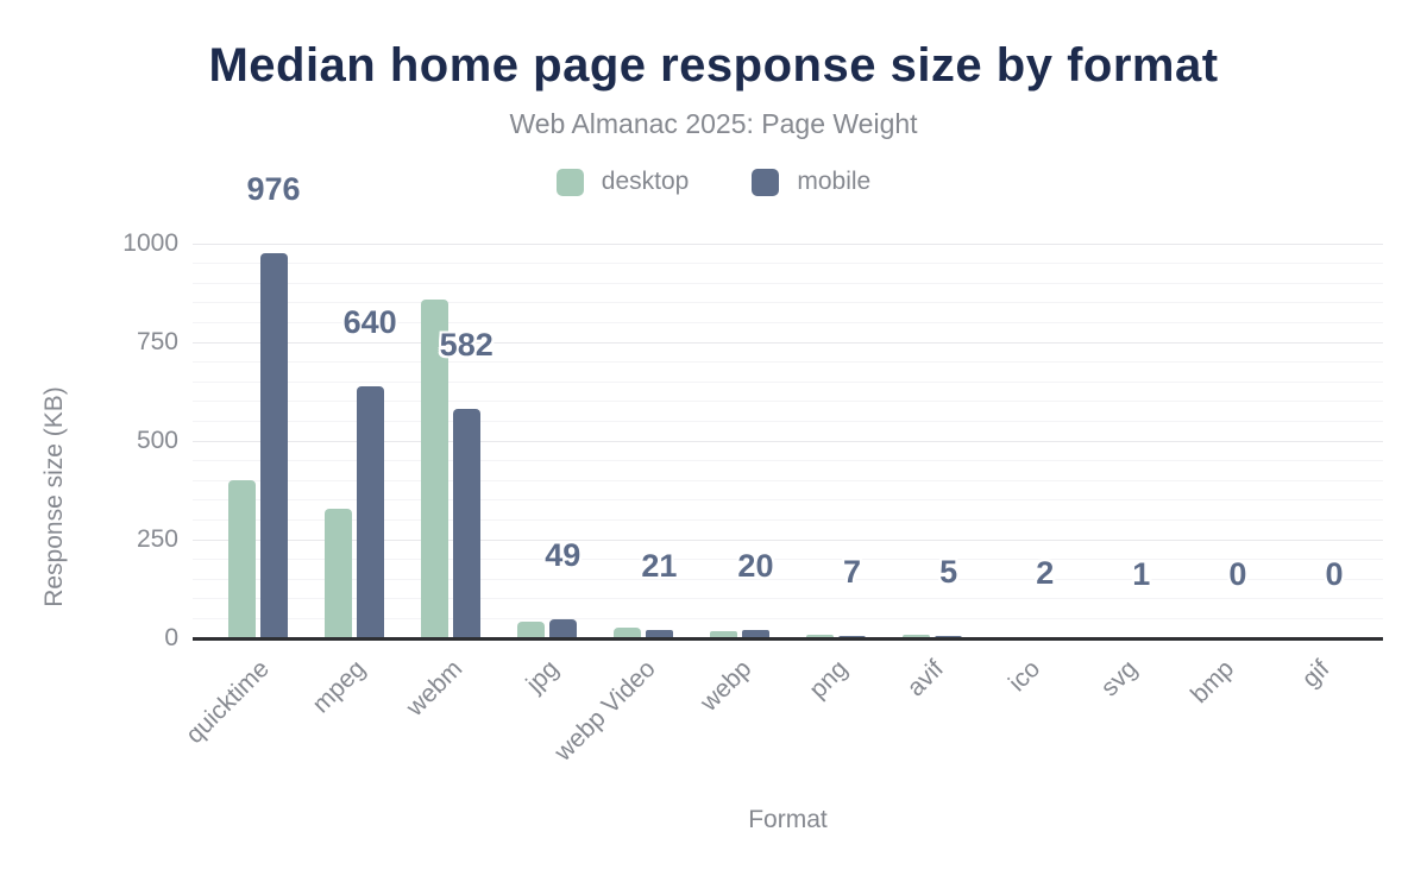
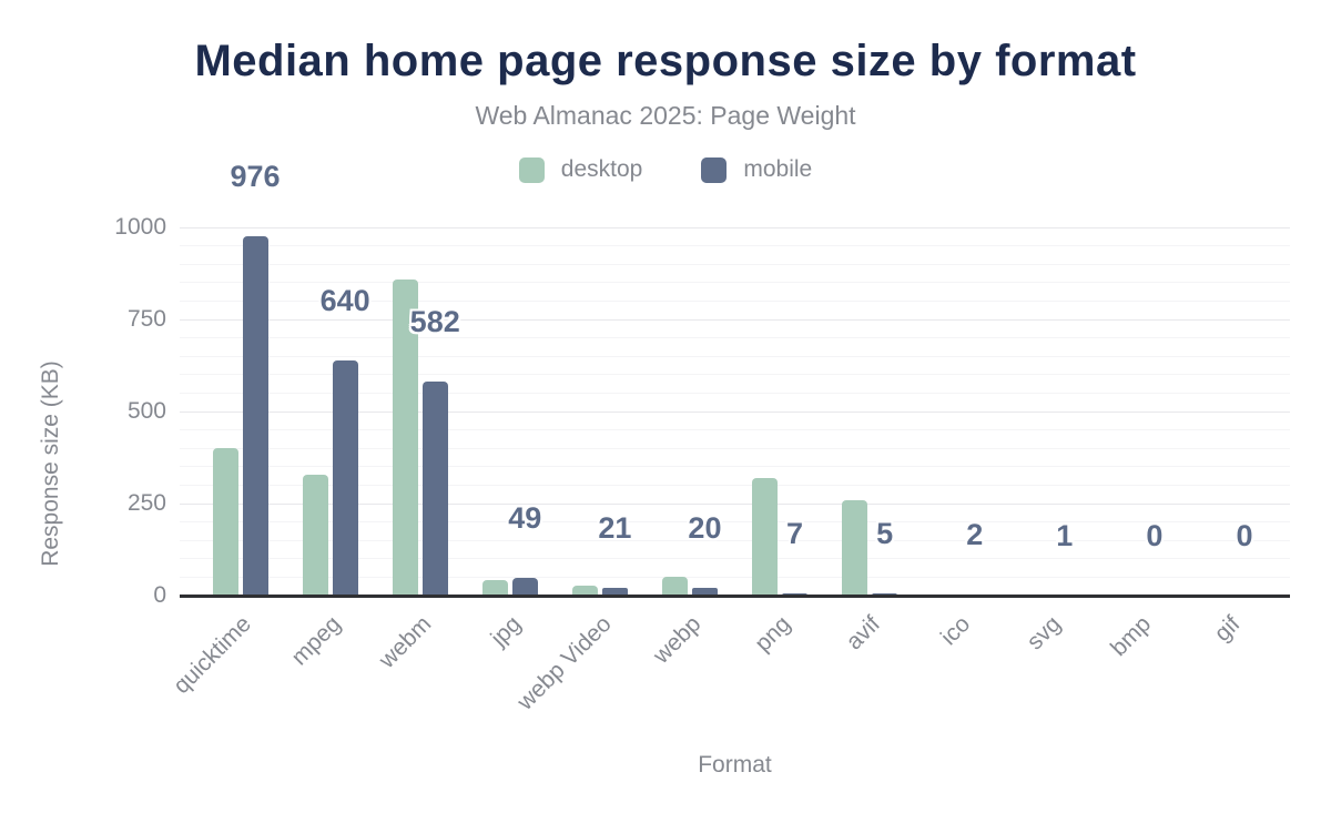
desktop/webp: 20 -> 50
desktop/png: 10 -> 320
desktop/avif: 10 -> 260
